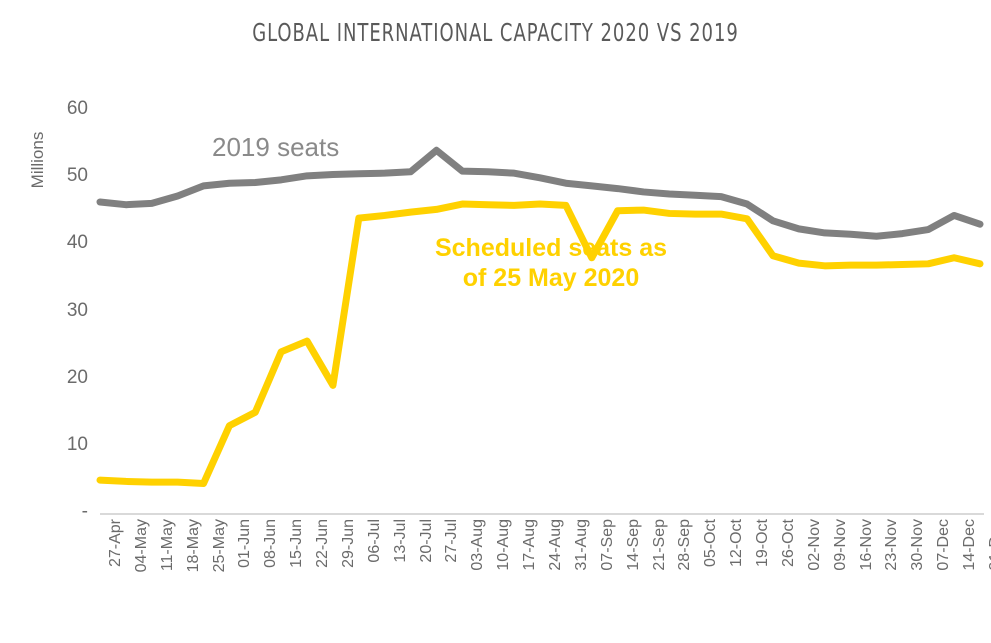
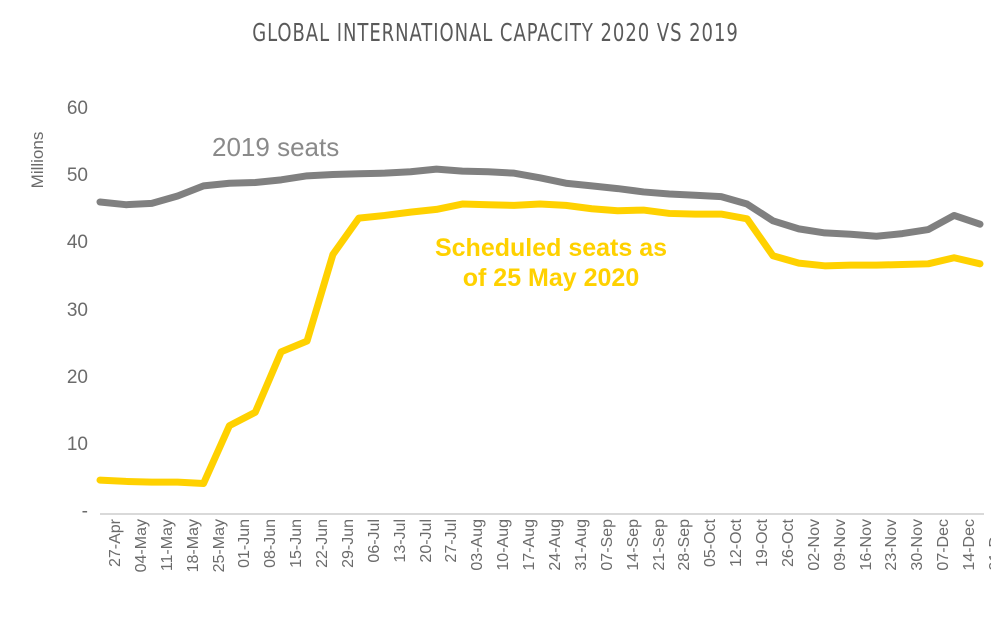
Scheduled seats as of 25 May 2020/29-Jun: 19 -> 38
2019 seats/27-Jul: 54 -> 51
Scheduled seats as of 25 May 2020/07-Sep: 38 -> 45
